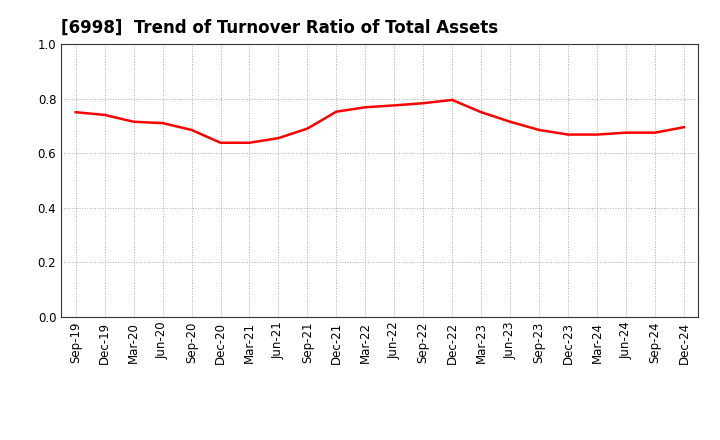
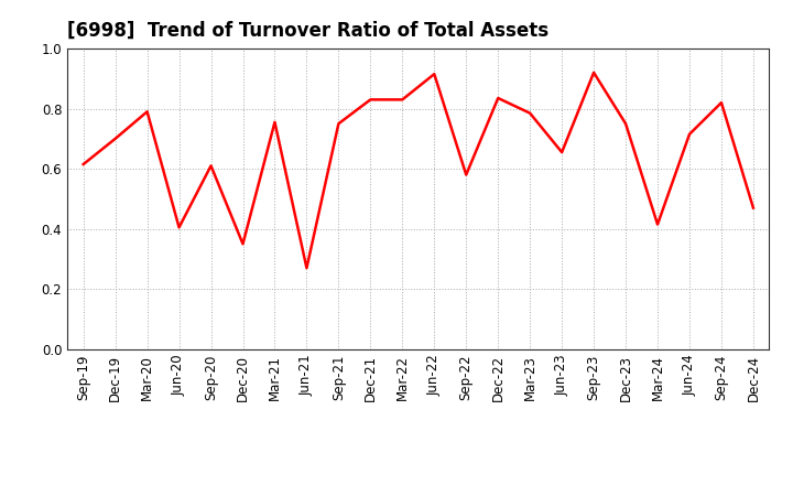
Sep-19: 0.750 -> 0.615
Dec-19: 0.740 -> 0.700
Mar-20: 0.715 -> 0.790
Jun-20: 0.710 -> 0.405
Sep-20: 0.685 -> 0.610
Dec-20: 0.638 -> 0.350
Mar-21: 0.638 -> 0.755
Jun-21: 0.655 -> 0.270
Sep-21: 0.690 -> 0.750
Dec-21: 0.752 -> 0.830
Mar-22: 0.768 -> 0.830
Jun-22: 0.775 -> 0.915
Sep-22: 0.783 -> 0.580
Dec-22: 0.795 -> 0.835
Mar-23: 0.750 -> 0.785
Jun-23: 0.715 -> 0.655
Sep-23: 0.685 -> 0.920
Dec-23: 0.668 -> 0.750
Mar-24: 0.668 -> 0.415
Jun-24: 0.675 -> 0.715
Sep-24: 0.675 -> 0.820
Dec-24: 0.695 -> 0.470
